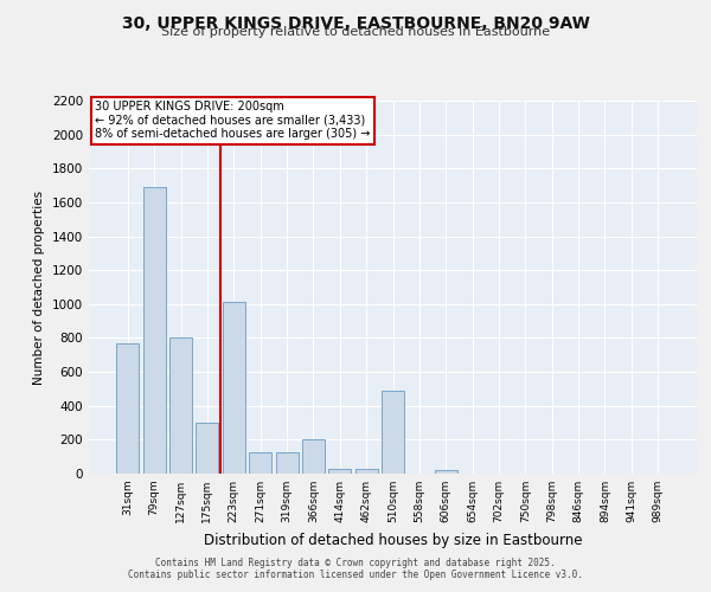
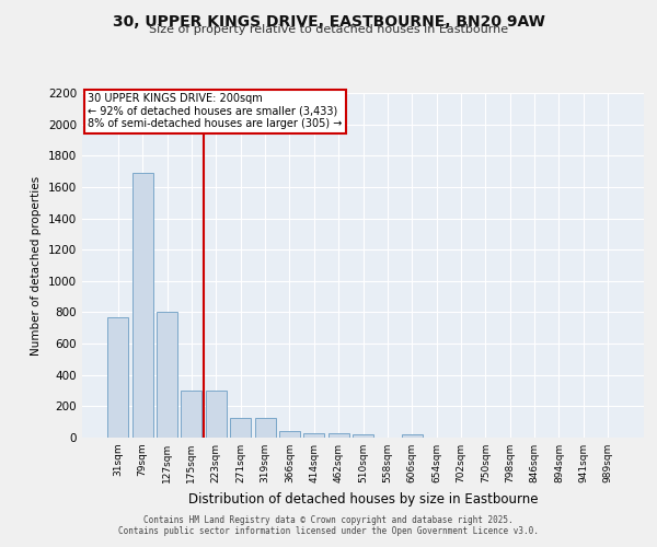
223sqm: 1010 -> 300
366sqm: 200 -> 40
510sqm: 490 -> 20
